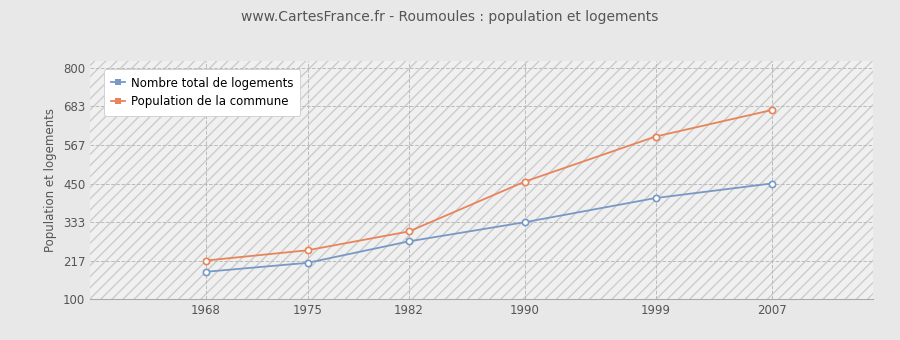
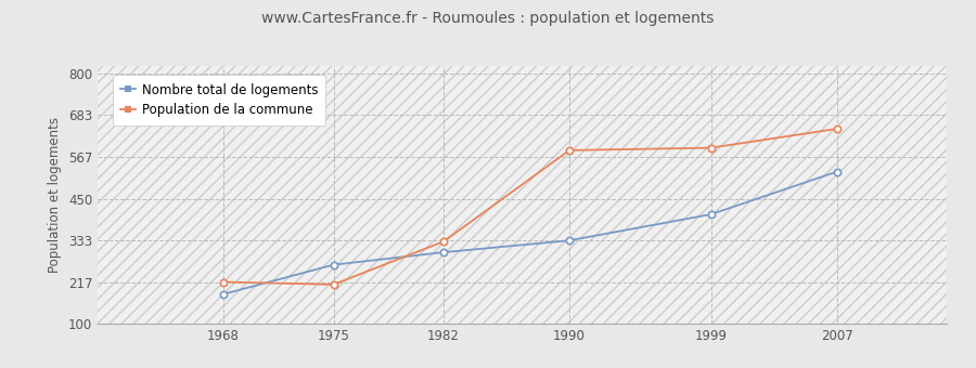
Nombre total de logements/1975: 210 -> 265
Population de la commune/1975: 248 -> 210
Nombre total de logements/1982: 275 -> 300
Population de la commune/1982: 305 -> 330
Population de la commune/1990: 456 -> 585
Nombre total de logements/2007: 450 -> 525
Population de la commune/2007: 672 -> 645
